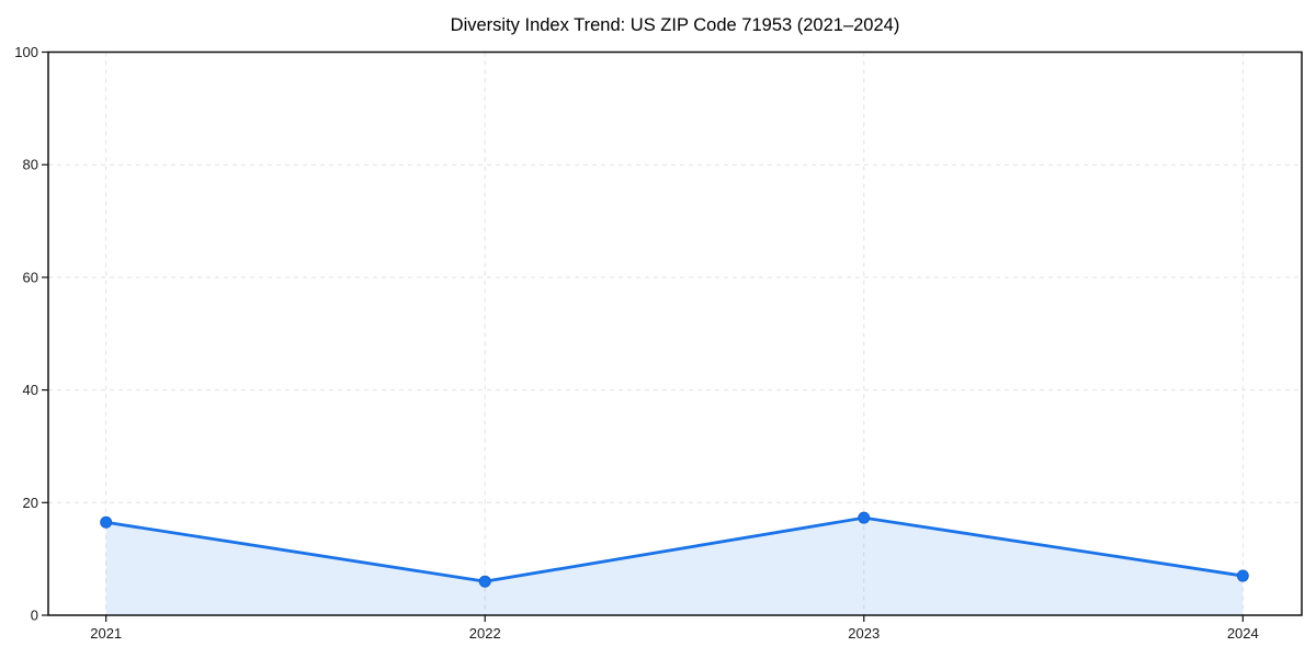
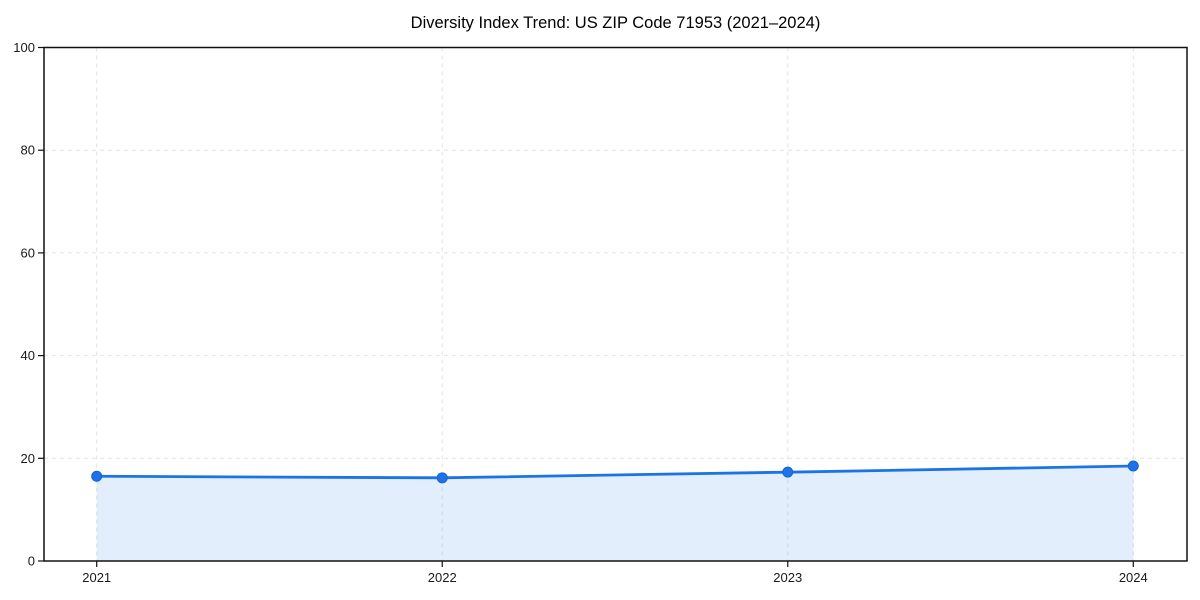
2022: 6 -> 16
2024: 7 -> 18
